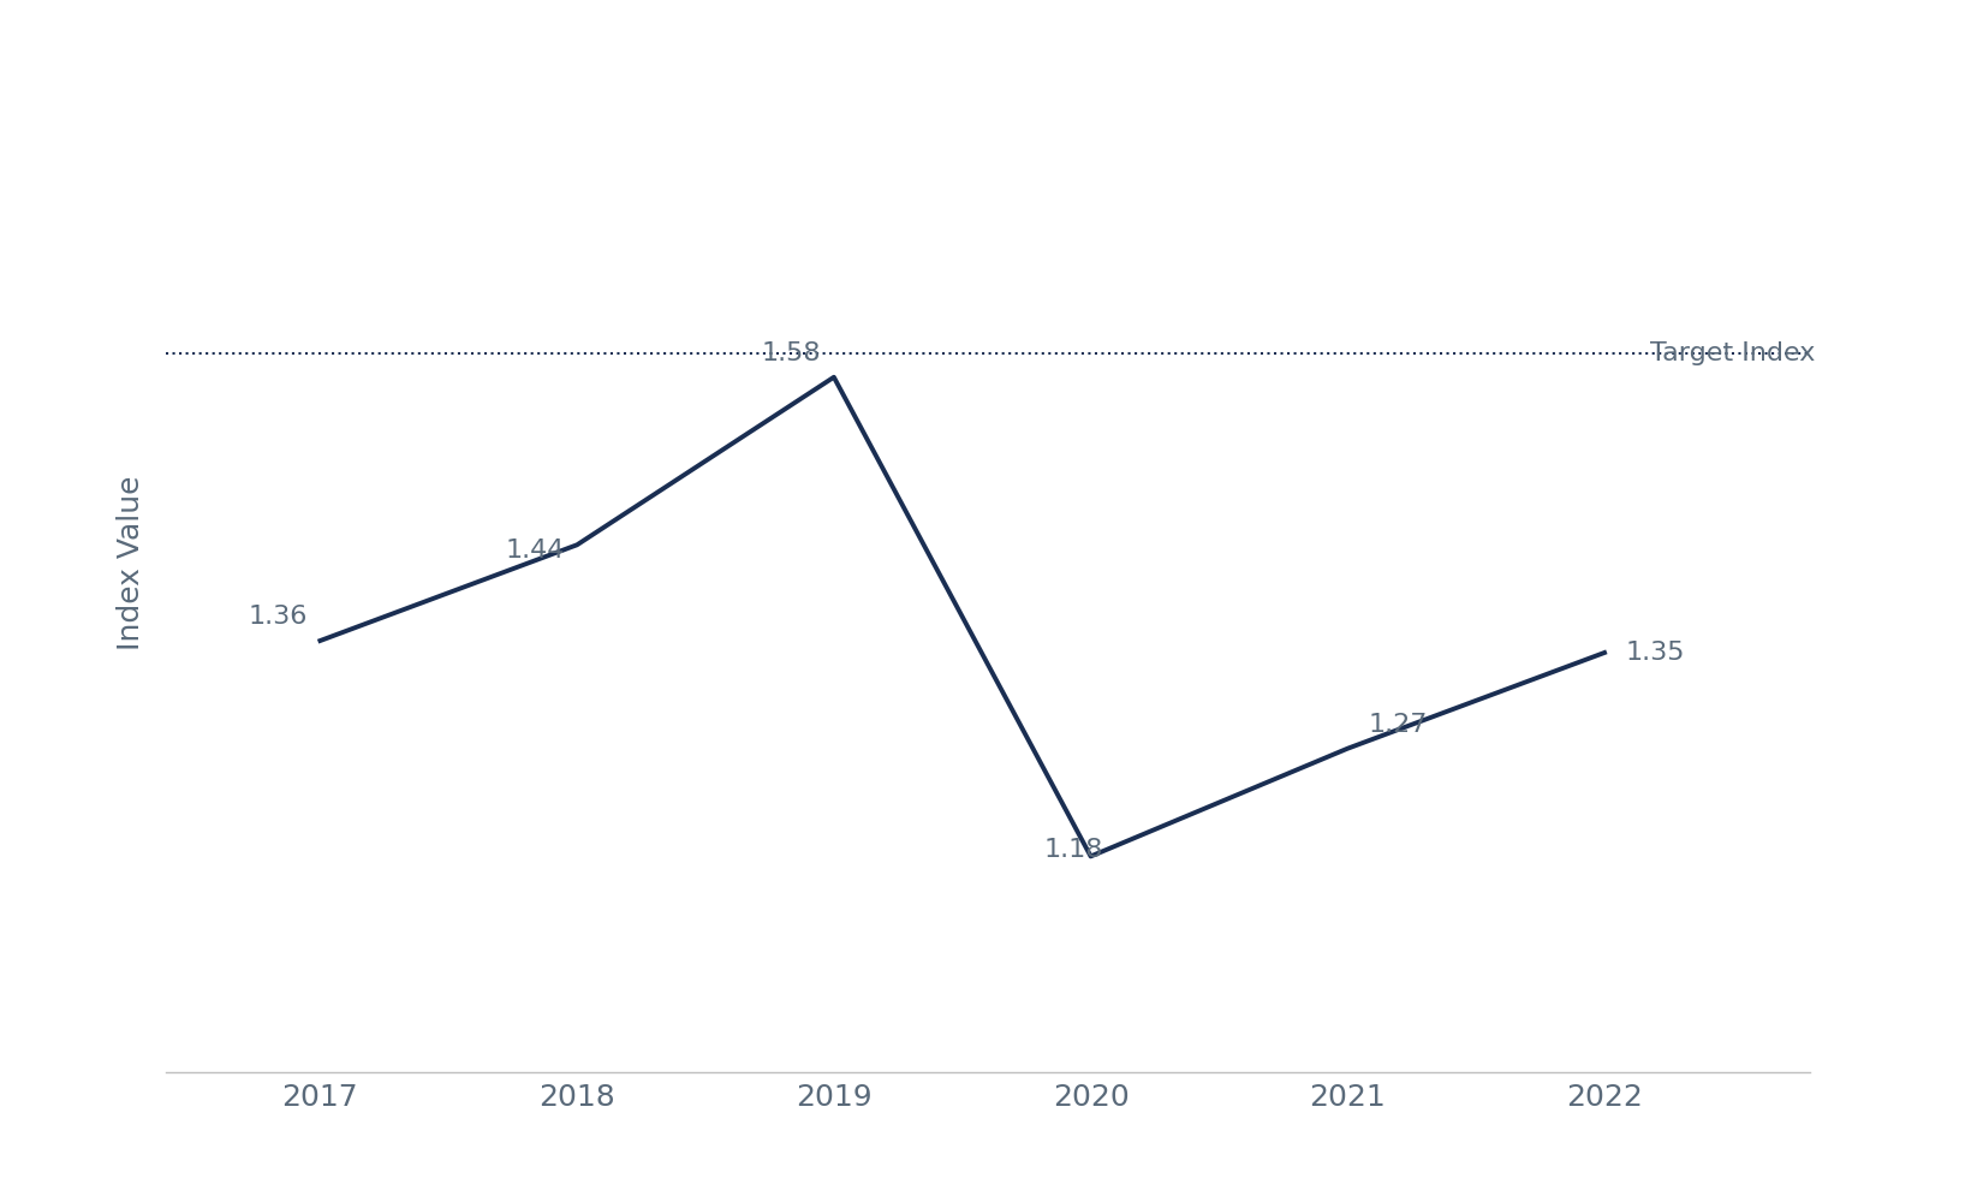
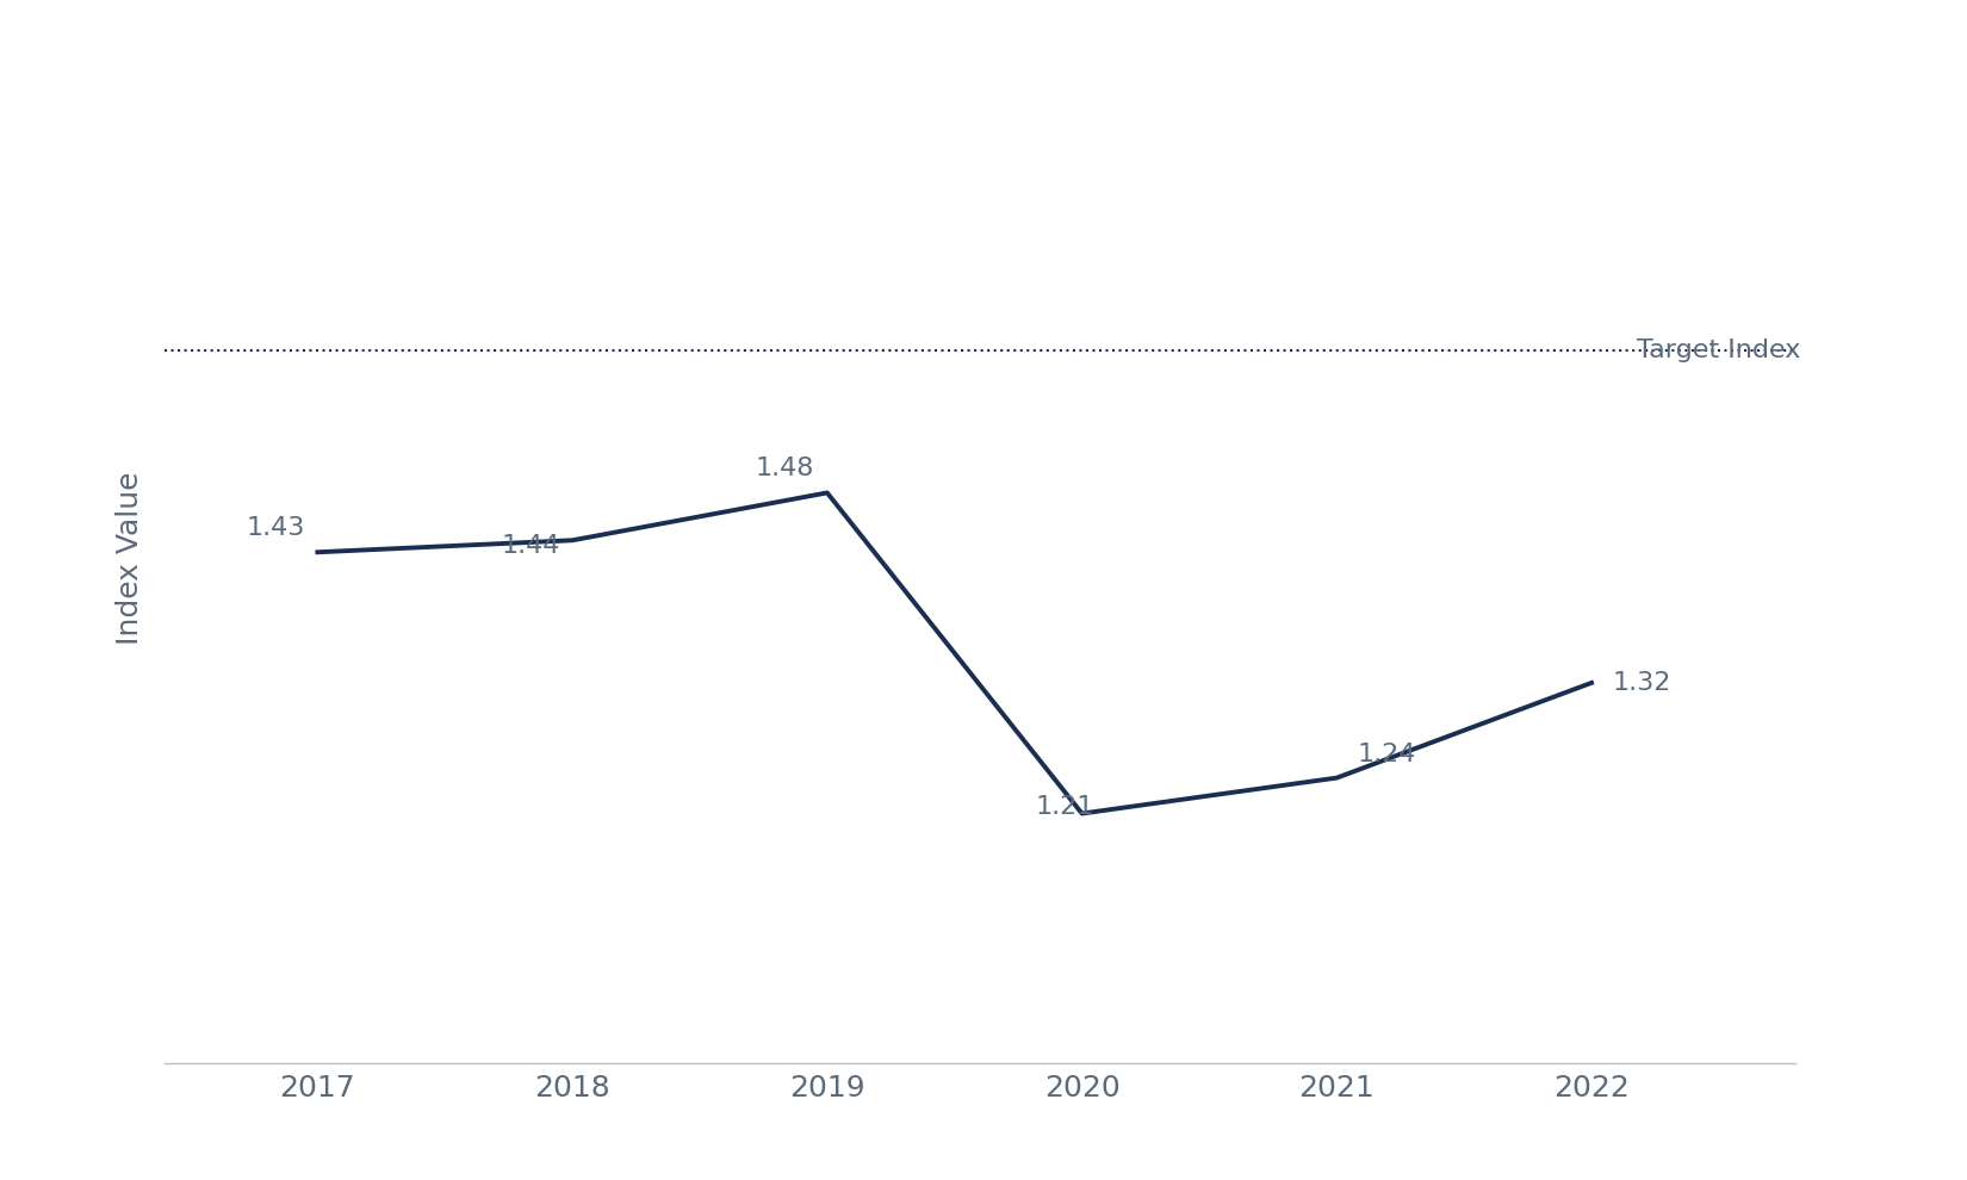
2017: 1.36 -> 1.43
2019: 1.58 -> 1.48
2020: 1.18 -> 1.21
2021: 1.27 -> 1.24
2022: 1.35 -> 1.32
